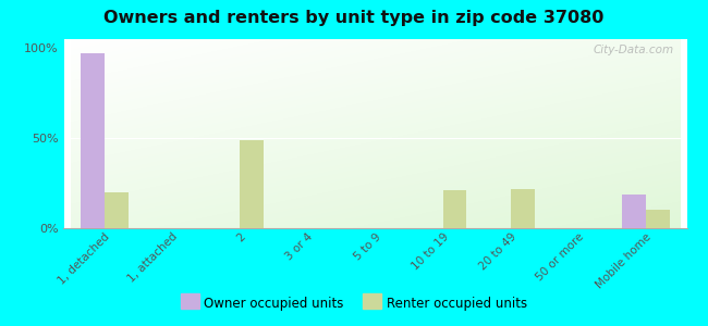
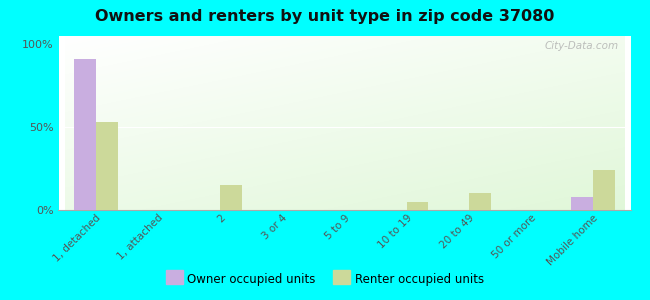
Owner occupied units/1, detached: 97% -> 91%
Renter occupied units/1, detached: 20% -> 53%
Renter occupied units/2: 49% -> 15%
Renter occupied units/10 to 19: 21% -> 5%
Renter occupied units/20 to 49: 22% -> 10%
Owner occupied units/Mobile home: 19% -> 8%
Renter occupied units/Mobile home: 10% -> 24%
